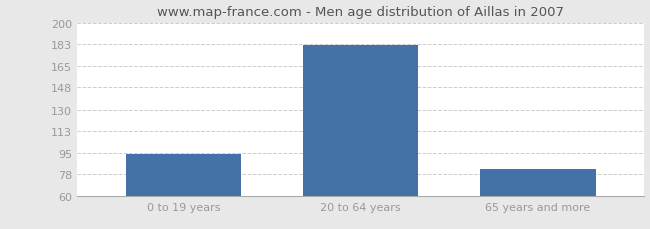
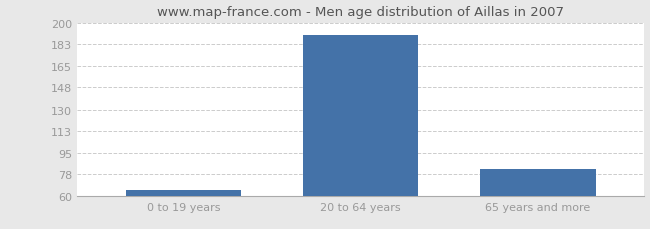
0 to 19 years: 94 -> 65
20 to 64 years: 182 -> 190
